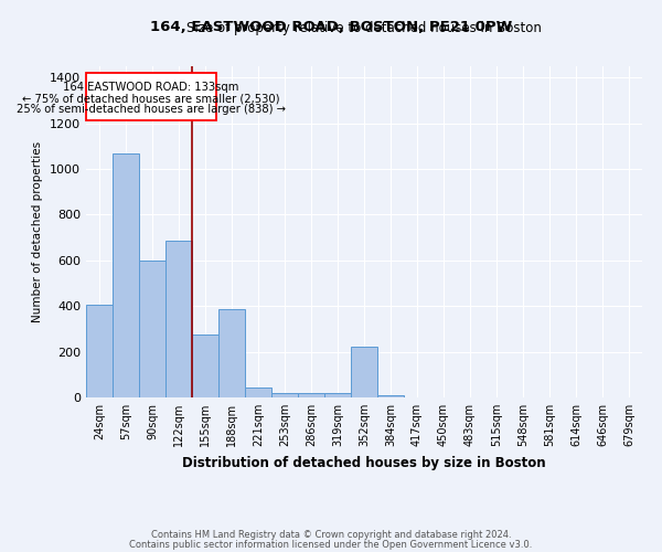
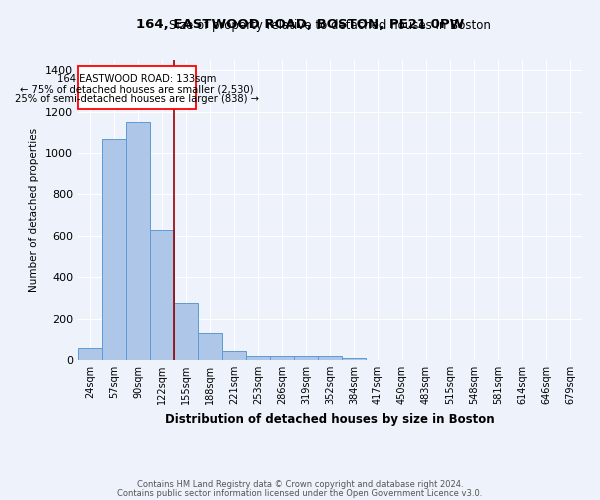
24sqm: 405 -> 60
90sqm: 600 -> 1150
122sqm: 685 -> 630
188sqm: 385 -> 130
352sqm: 220 -> 18
